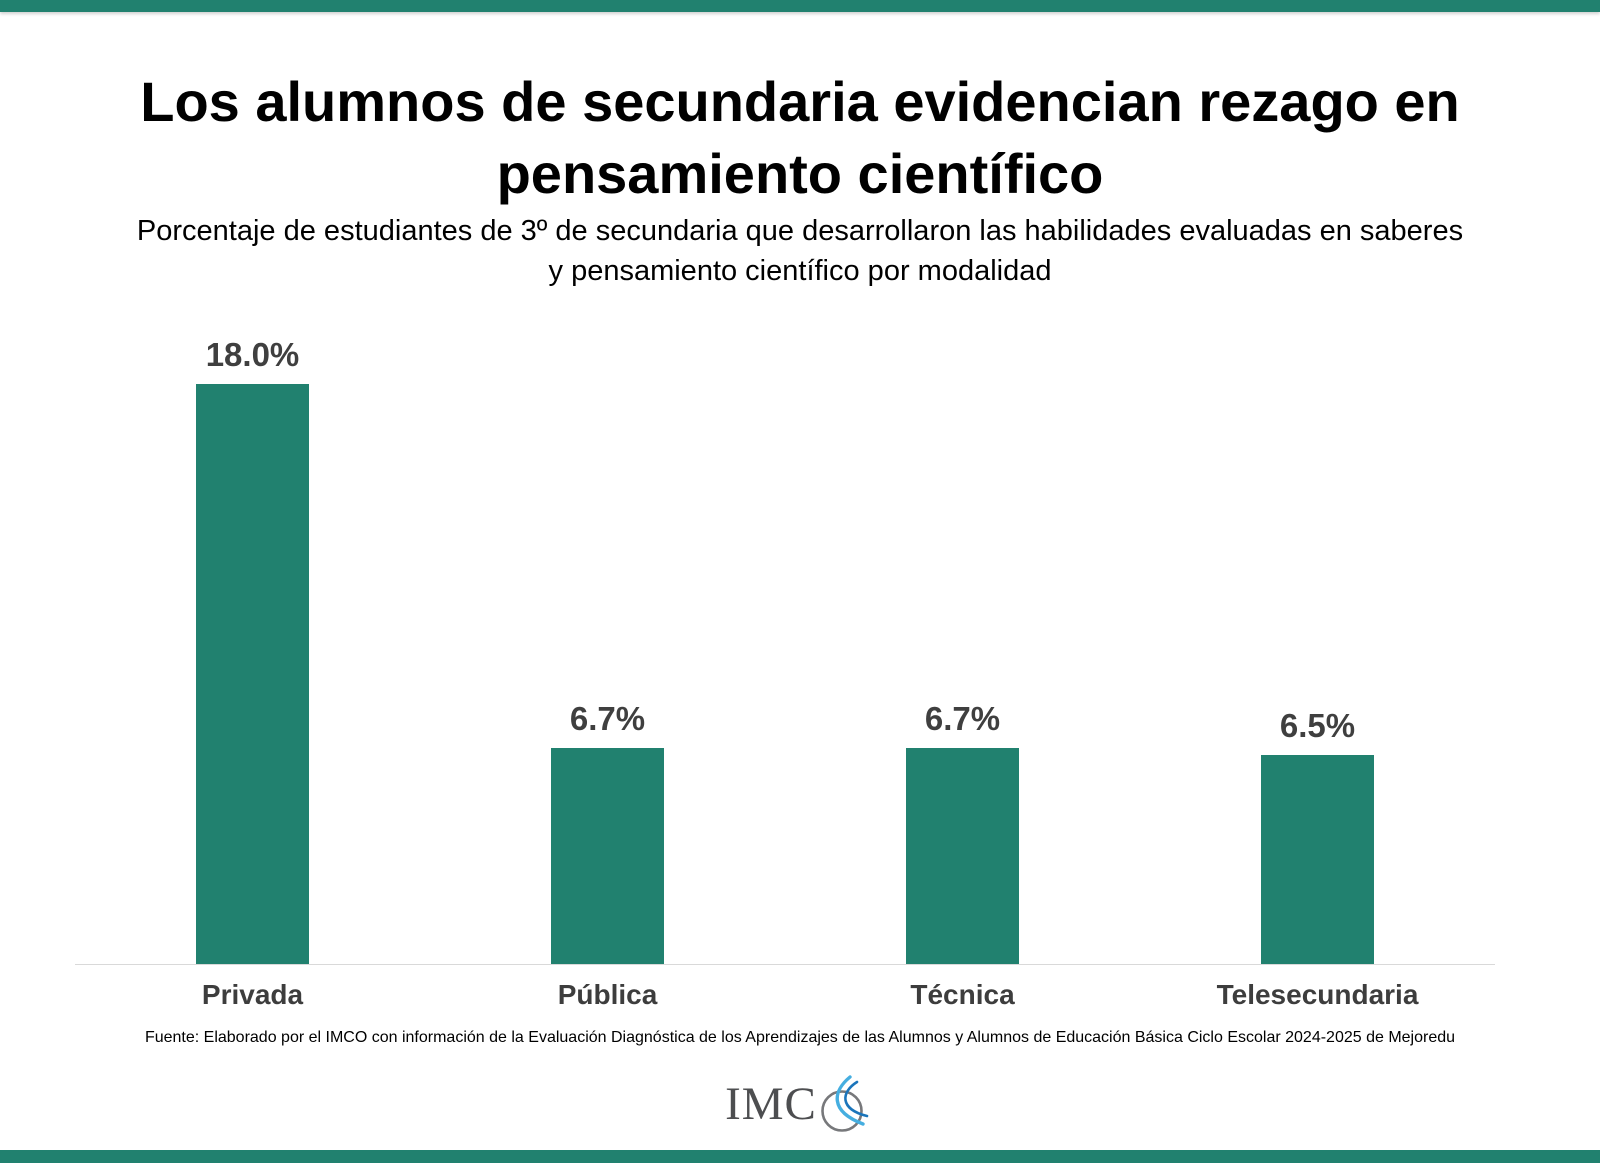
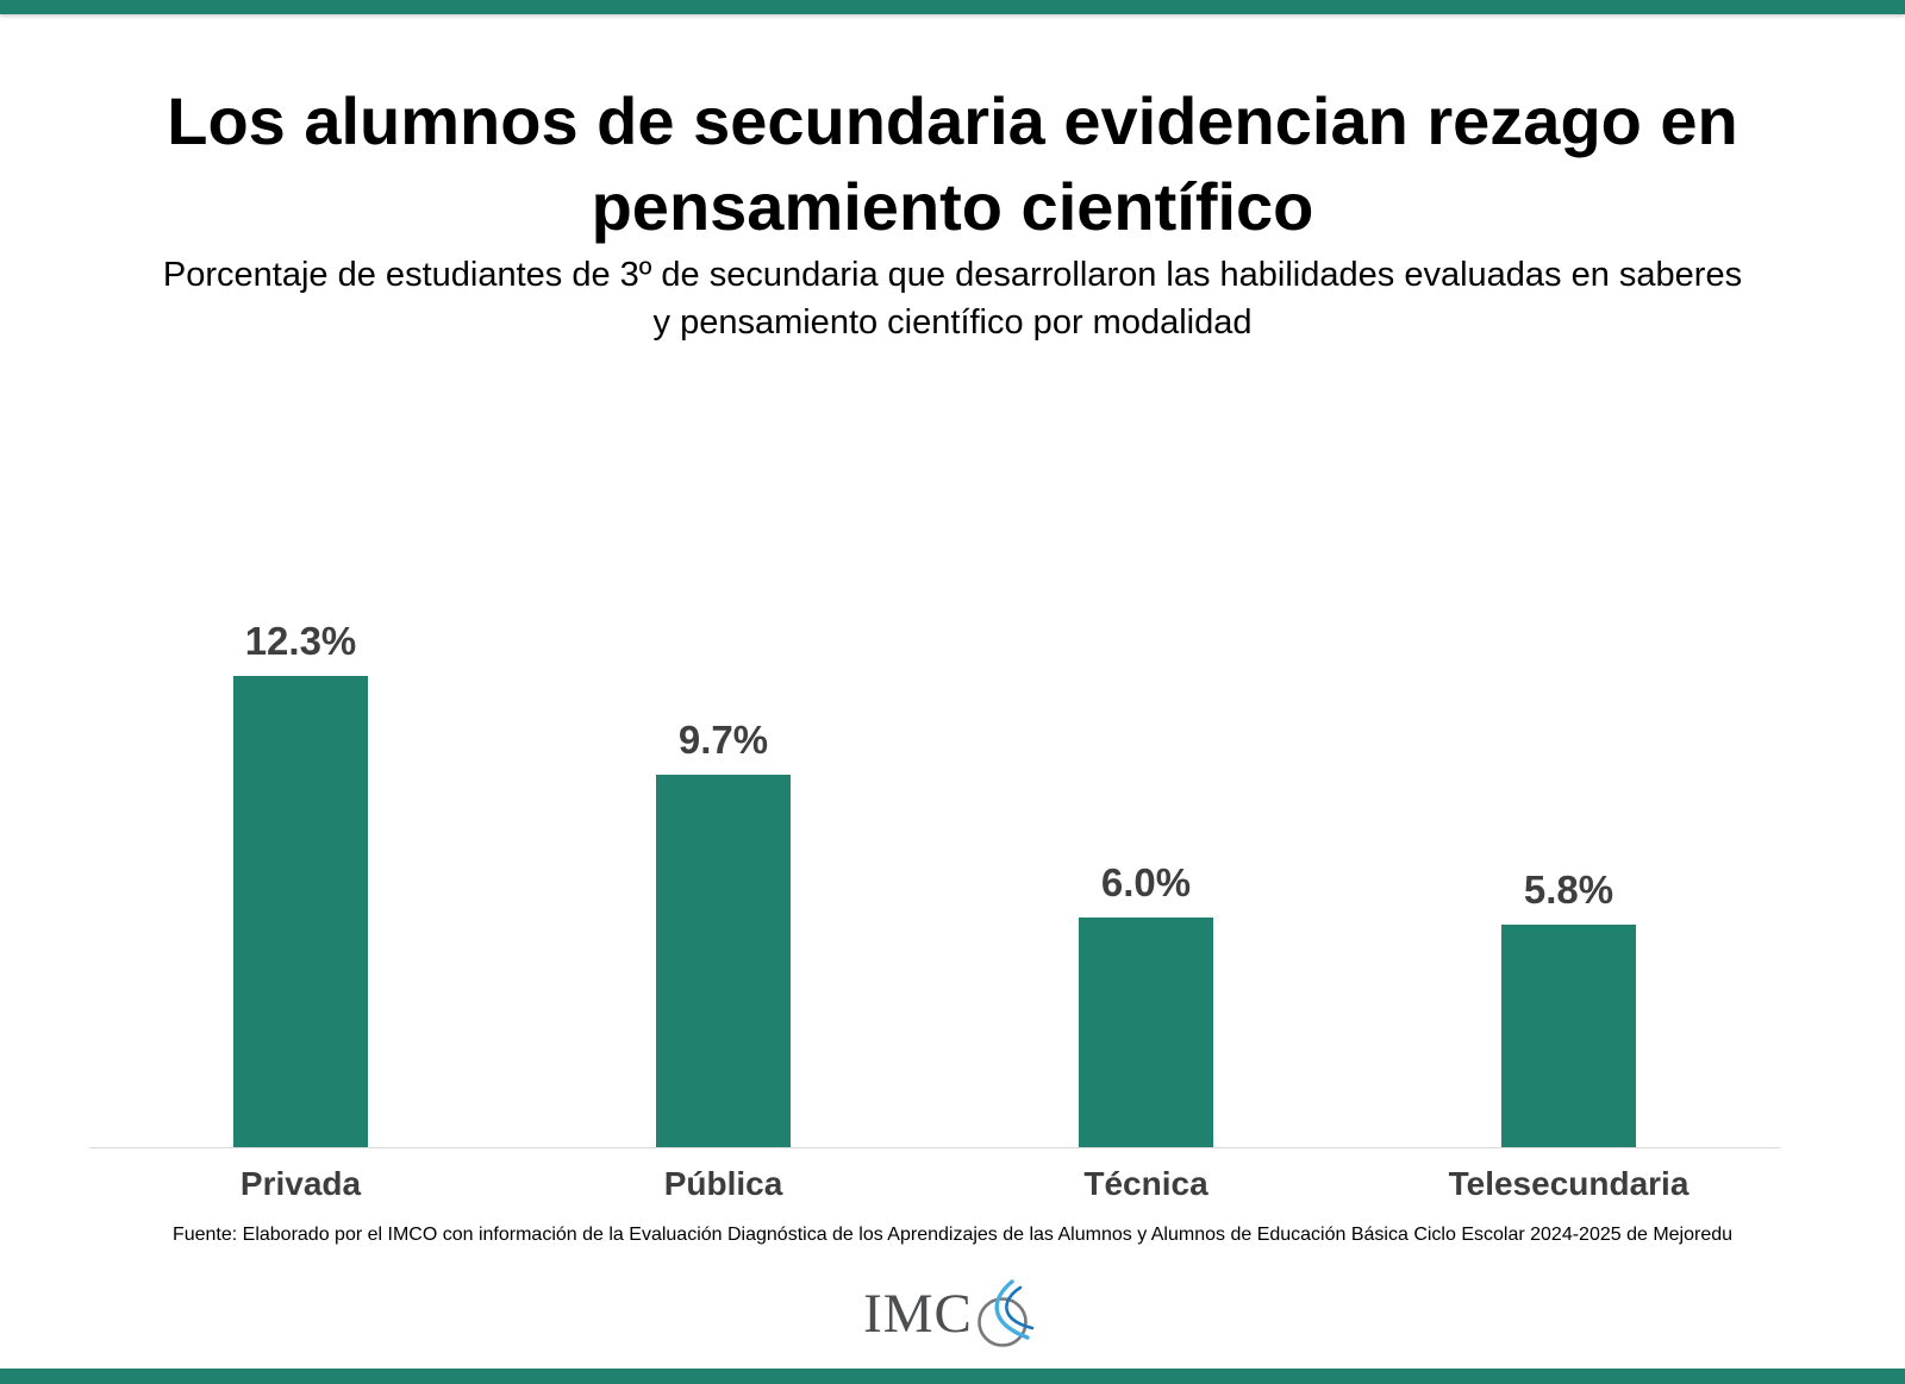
Privada: 18.0% -> 12.3%
Pública: 6.7% -> 9.7%
Técnica: 6.7% -> 6.0%
Telesecundaria: 6.5% -> 5.8%
